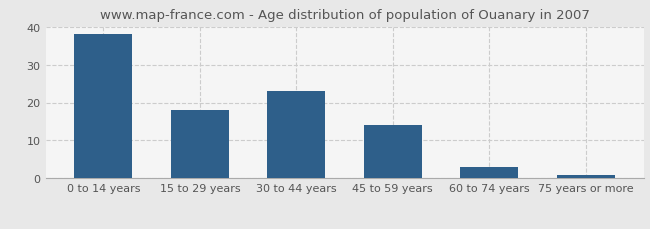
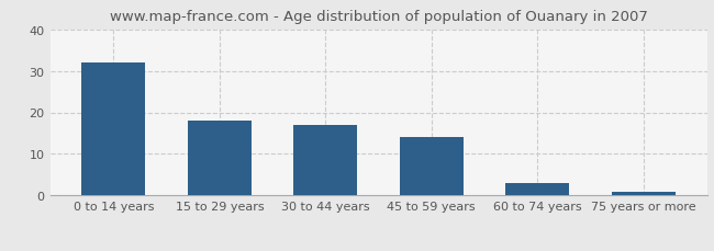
0 to 14 years: 38 -> 32
30 to 44 years: 23 -> 17
